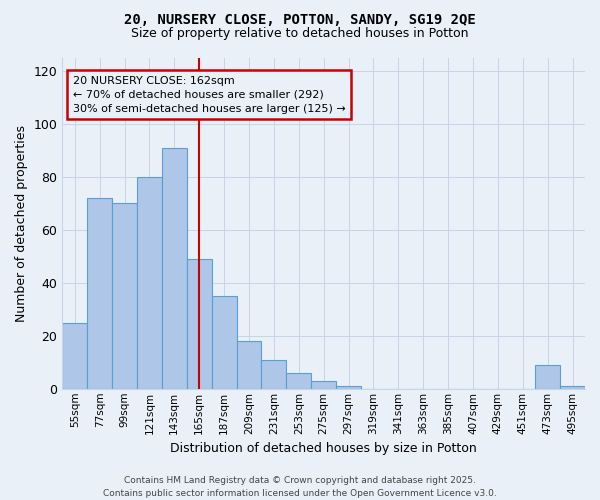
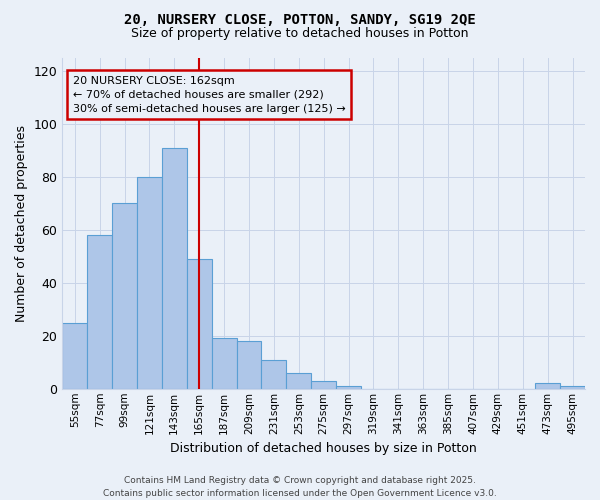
77sqm: 72 -> 58
187sqm: 35 -> 19
473sqm: 9 -> 2
